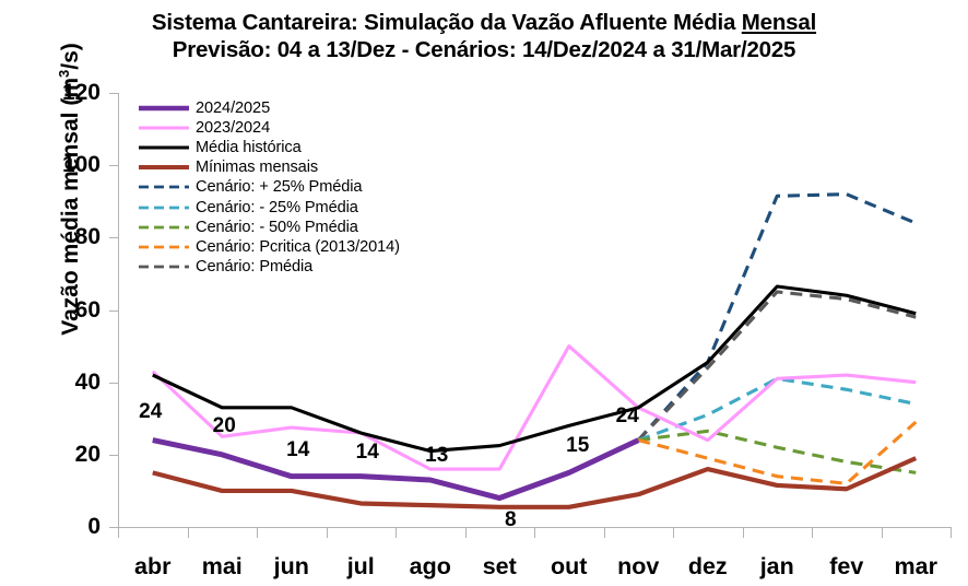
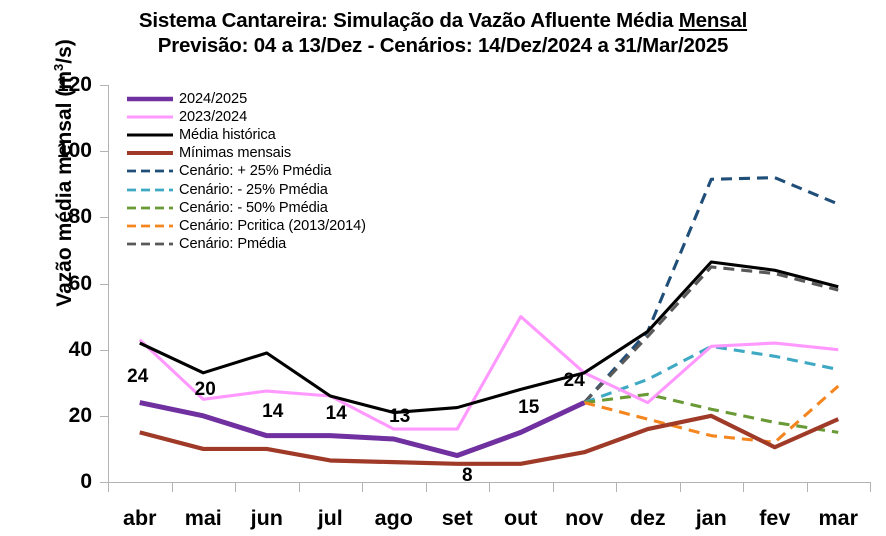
Média histórica/jun: 33 -> 39
Mínimas mensais/jan: 12 -> 20
